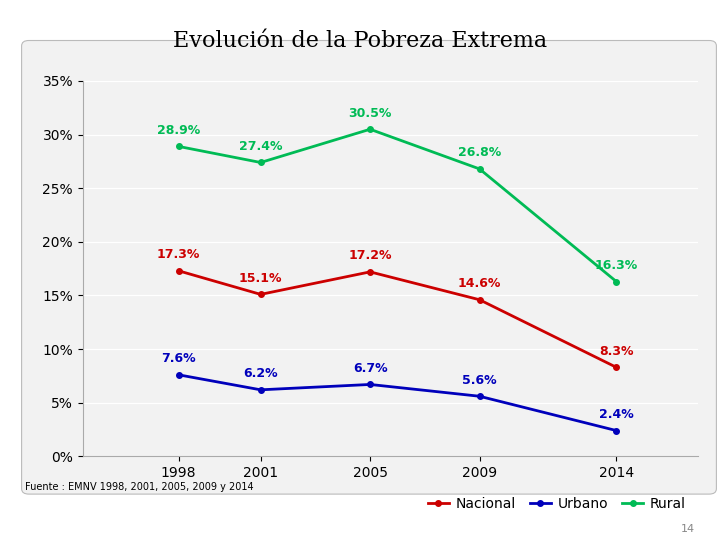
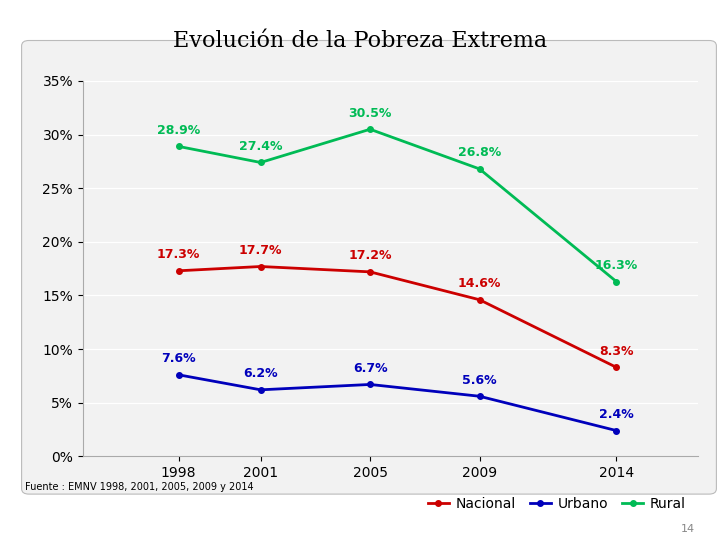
Nacional/2001: 15.1% -> 17.7%
